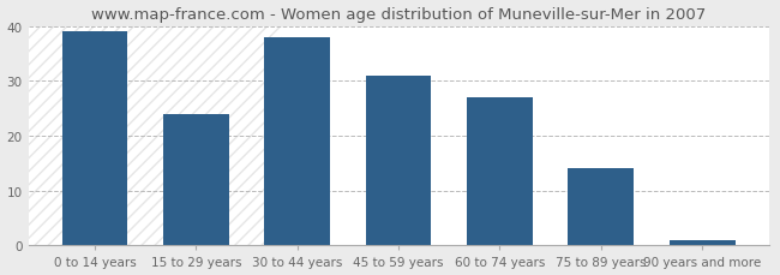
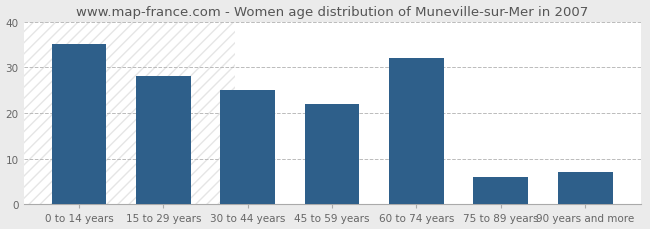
0 to 14 years: 39 -> 35
15 to 29 years: 24 -> 28
30 to 44 years: 38 -> 25
45 to 59 years: 31 -> 22
60 to 74 years: 27 -> 32
75 to 89 years: 14 -> 6
90 years and more: 1 -> 7
